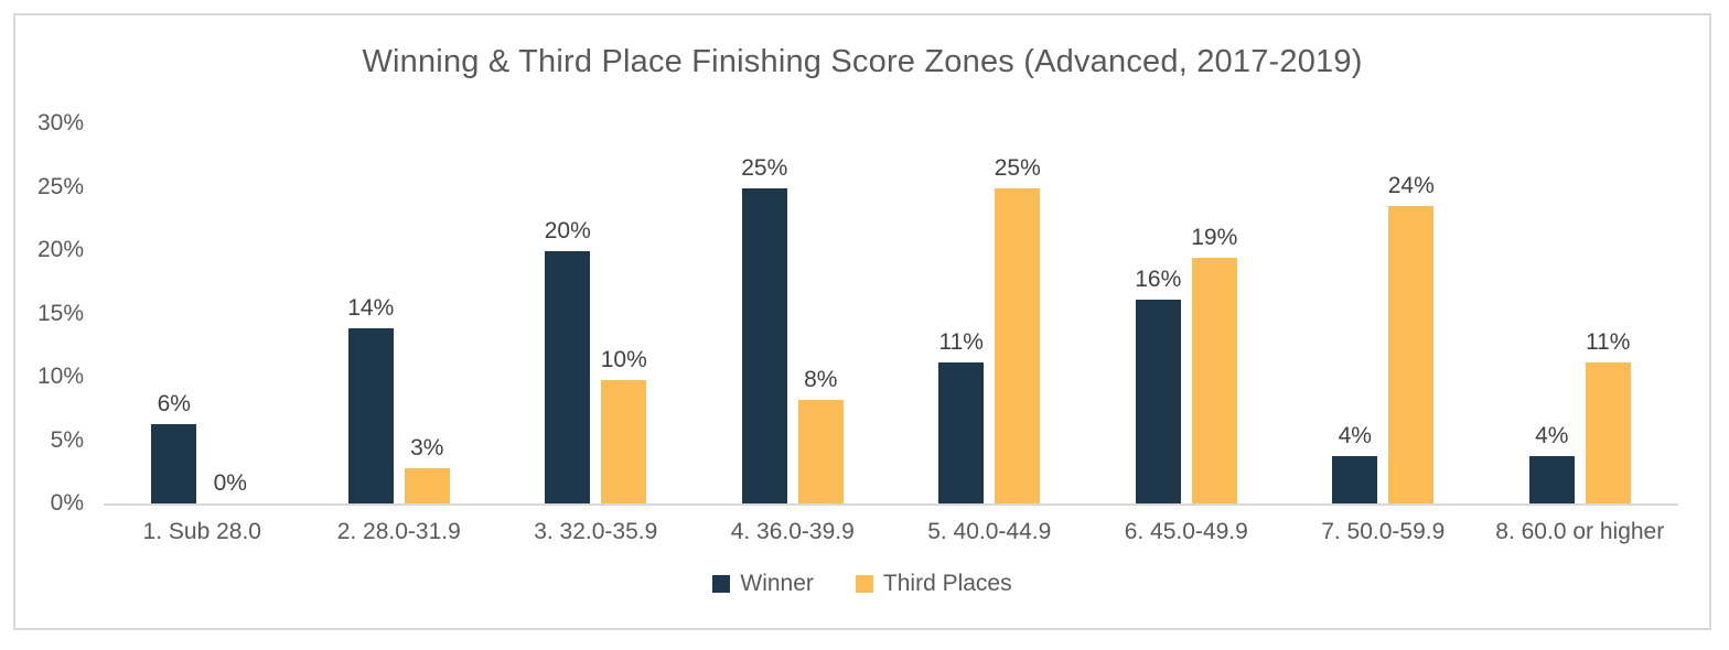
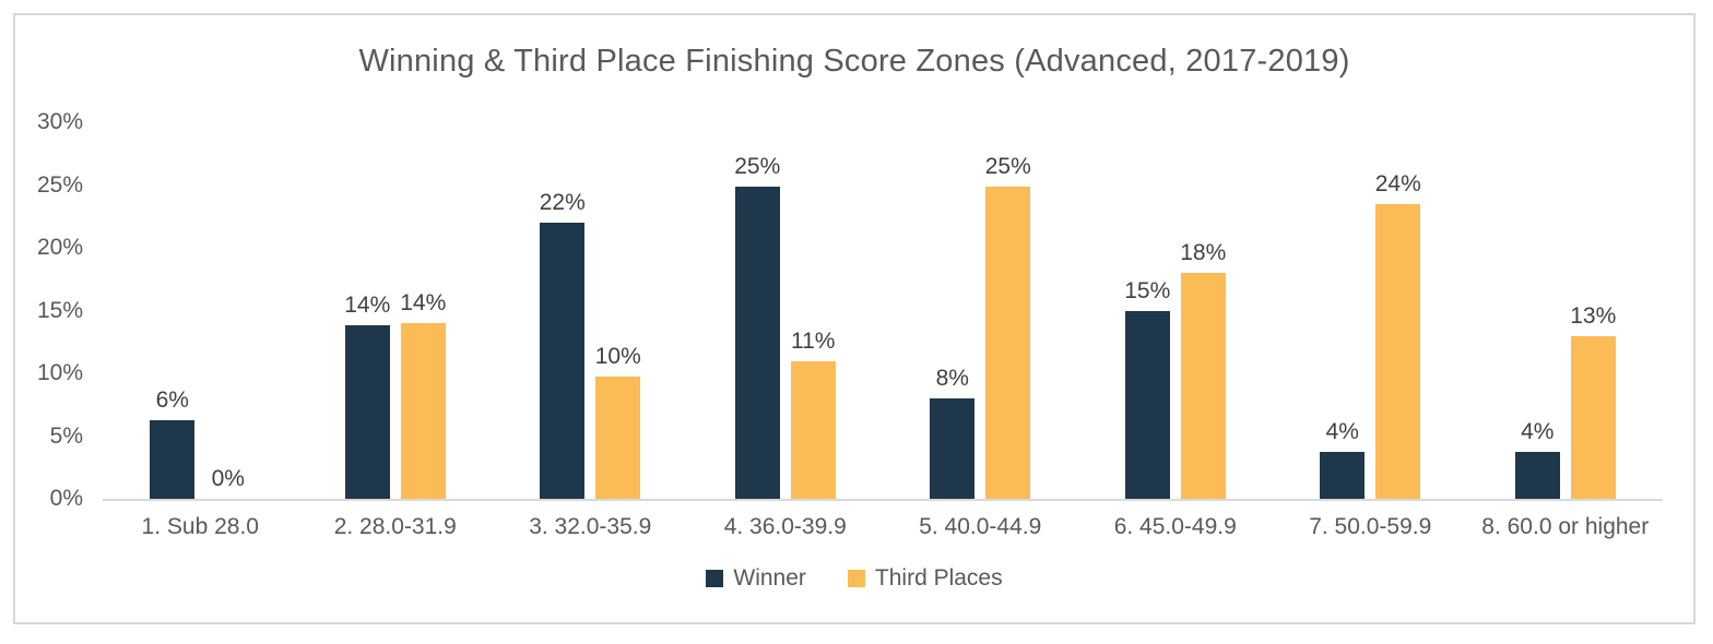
Third Places/2. 28.0-31.9: 3% -> 14%
Winner/3. 32.0-35.9: 20% -> 22%
Third Places/4. 36.0-39.9: 8% -> 11%
Winner/5. 40.0-44.9: 11% -> 8%
Winner/6. 45.0-49.9: 16% -> 15%
Third Places/6. 45.0-49.9: 19% -> 18%
Third Places/8. 60.0 or higher: 11% -> 13%
